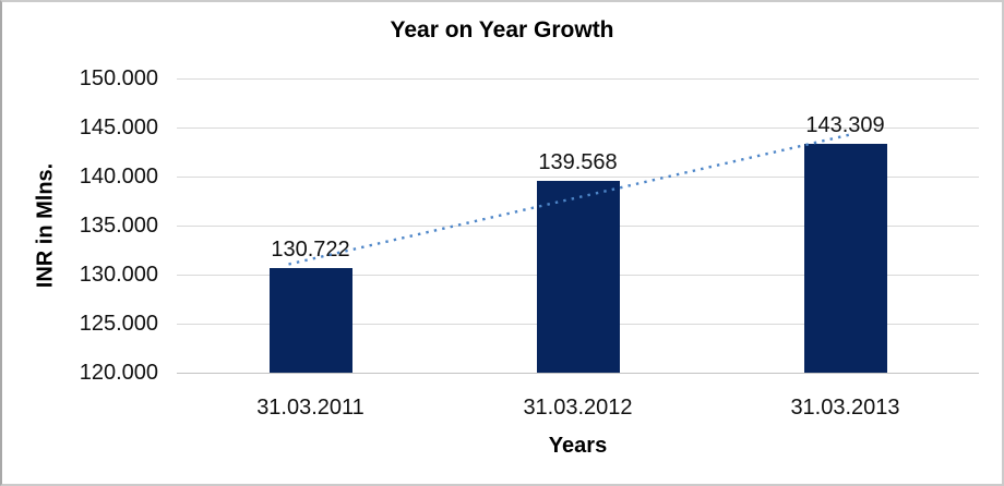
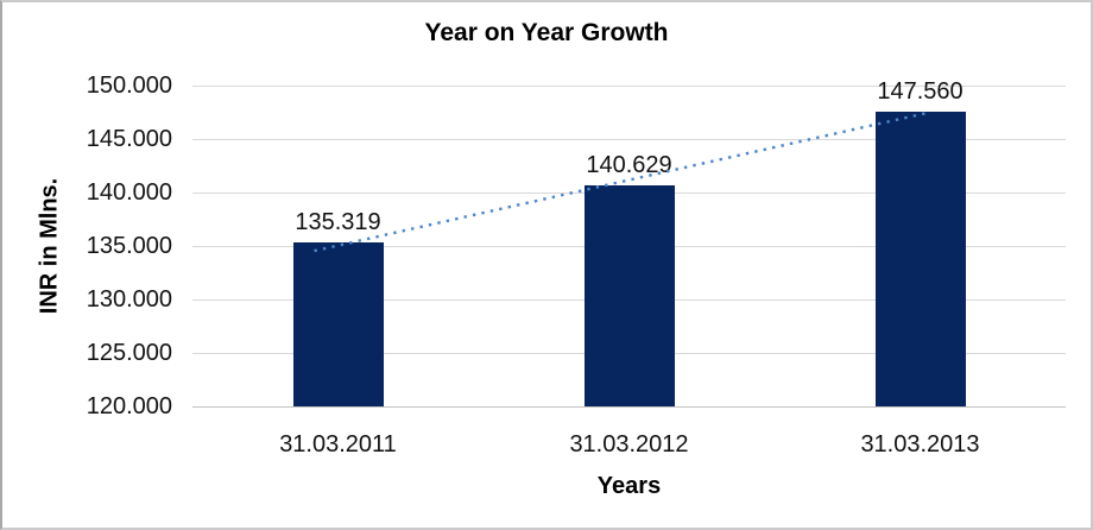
31.03.2011: 130.722 -> 135.319
31.03.2012: 139.568 -> 140.629
31.03.2013: 143.309 -> 147.560
